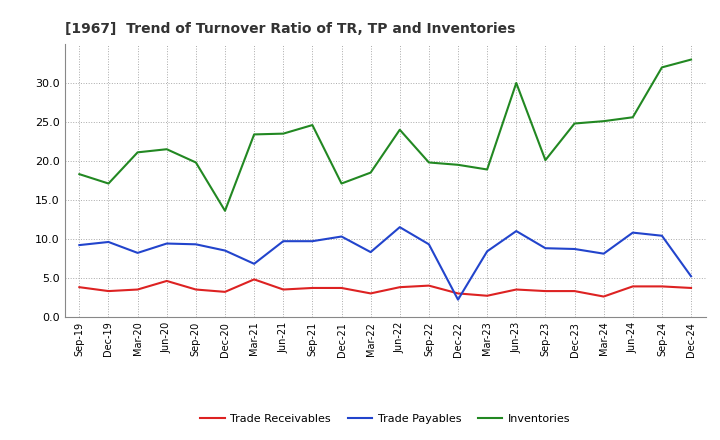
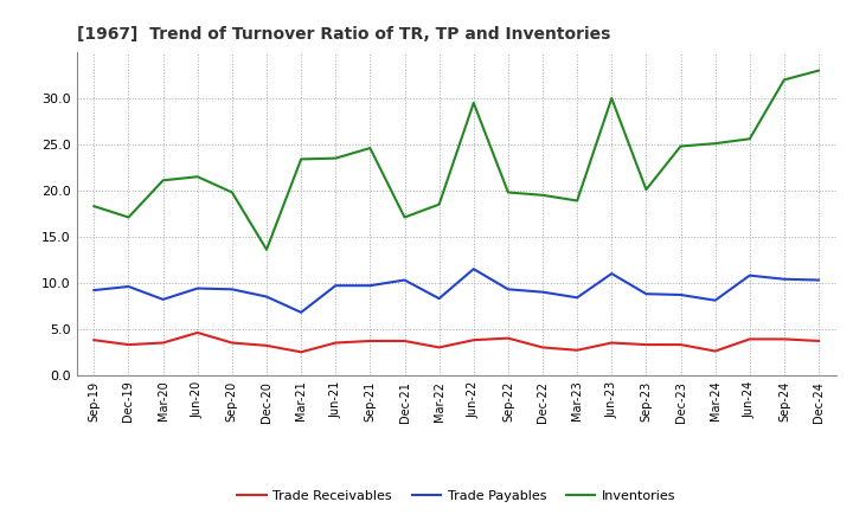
Trade Receivables/Mar-21: 4.8 -> 2.5
Inventories/Jun-22: 24.0 -> 29.5
Trade Payables/Dec-22: 2.2 -> 9.0
Trade Payables/Dec-24: 5.2 -> 10.3
